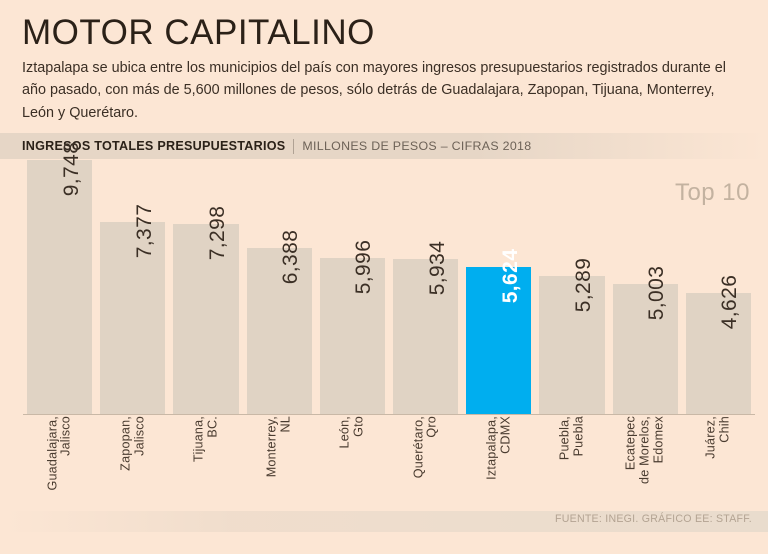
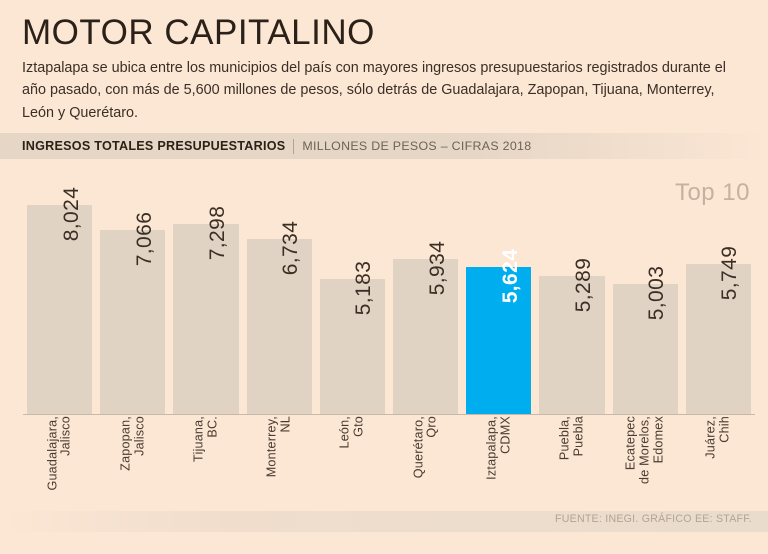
Guadalajara, Jalisco: 9,748 -> 8,024
Zapopan, Jalisco: 7,377 -> 7,066
Monterrey, NL: 6,388 -> 6,734
León, Gto: 5,996 -> 5,183
Juárez, Chih: 4,626 -> 5,749
